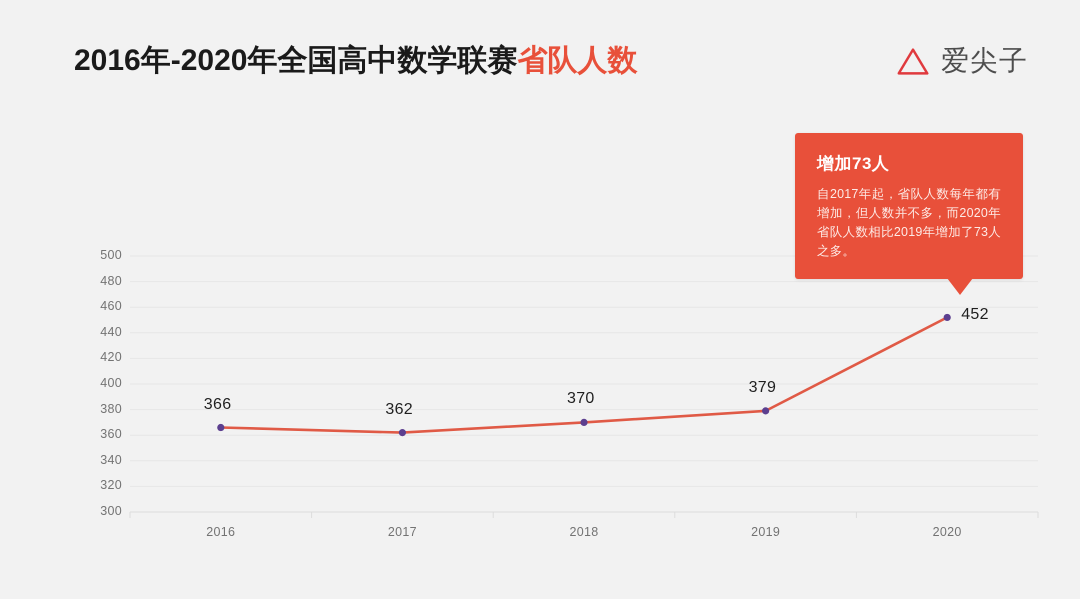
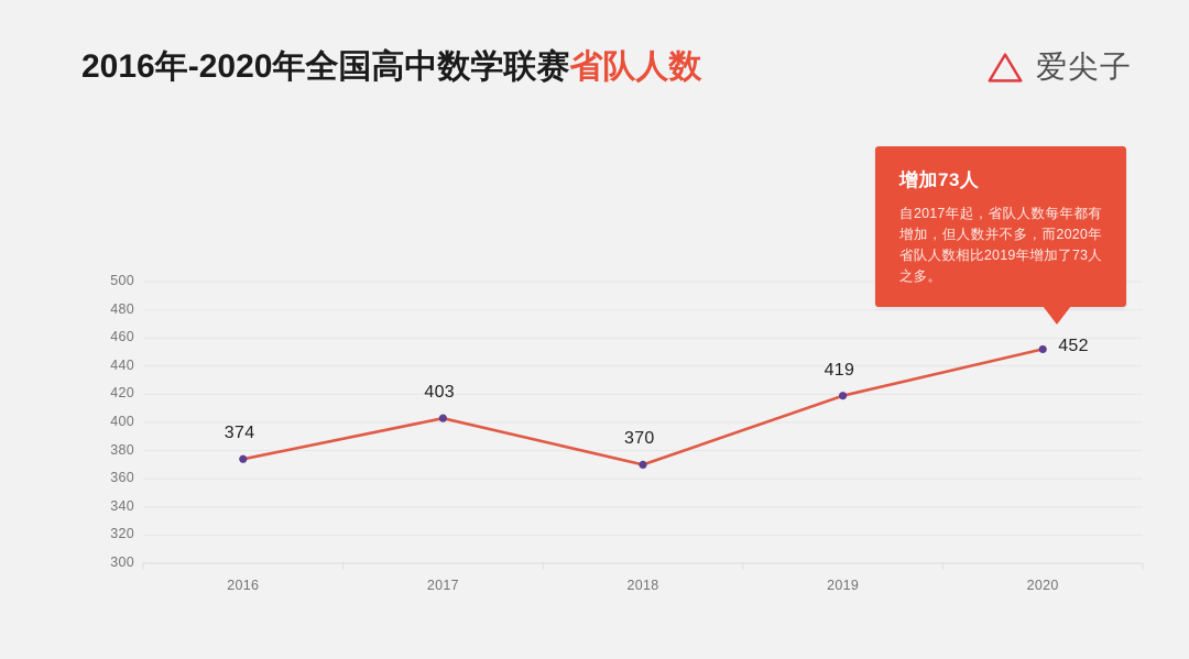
2016: 366 -> 374
2017: 362 -> 403
2019: 379 -> 419
